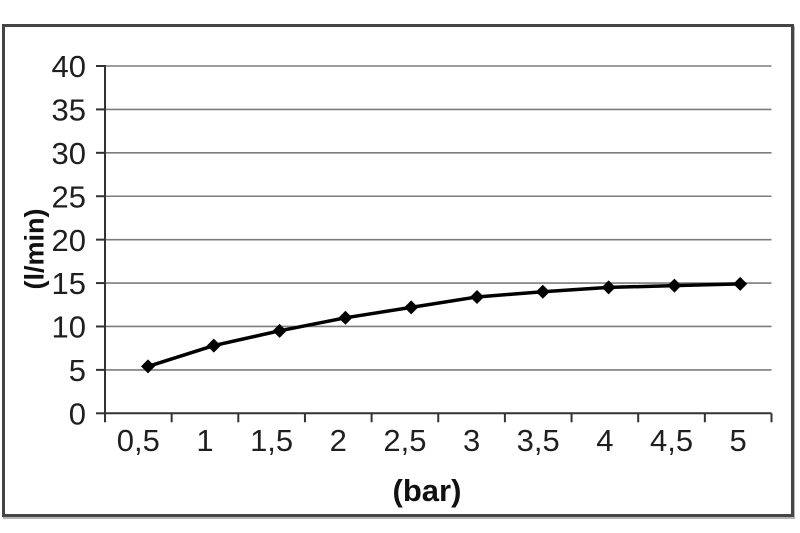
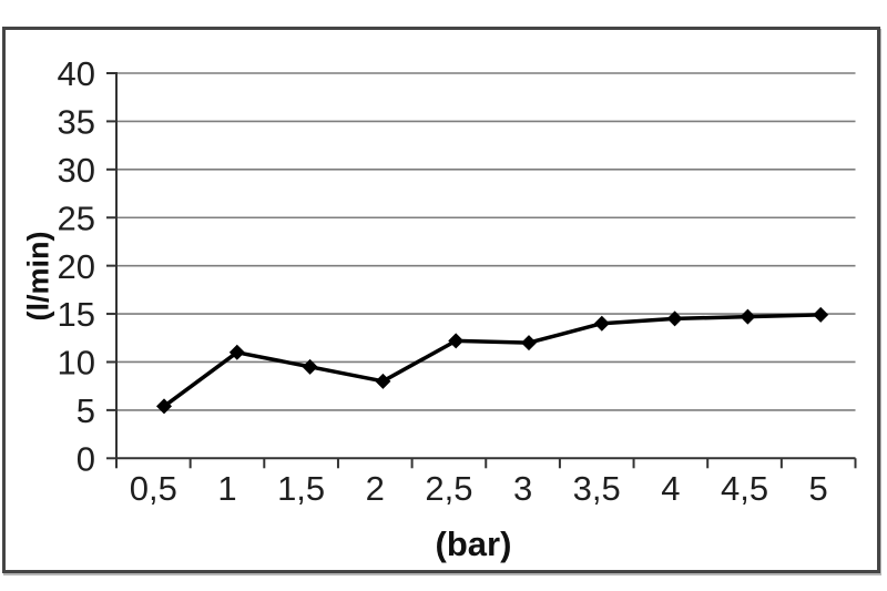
1: 8 -> 11
2: 11 -> 8
3: 13 -> 12
